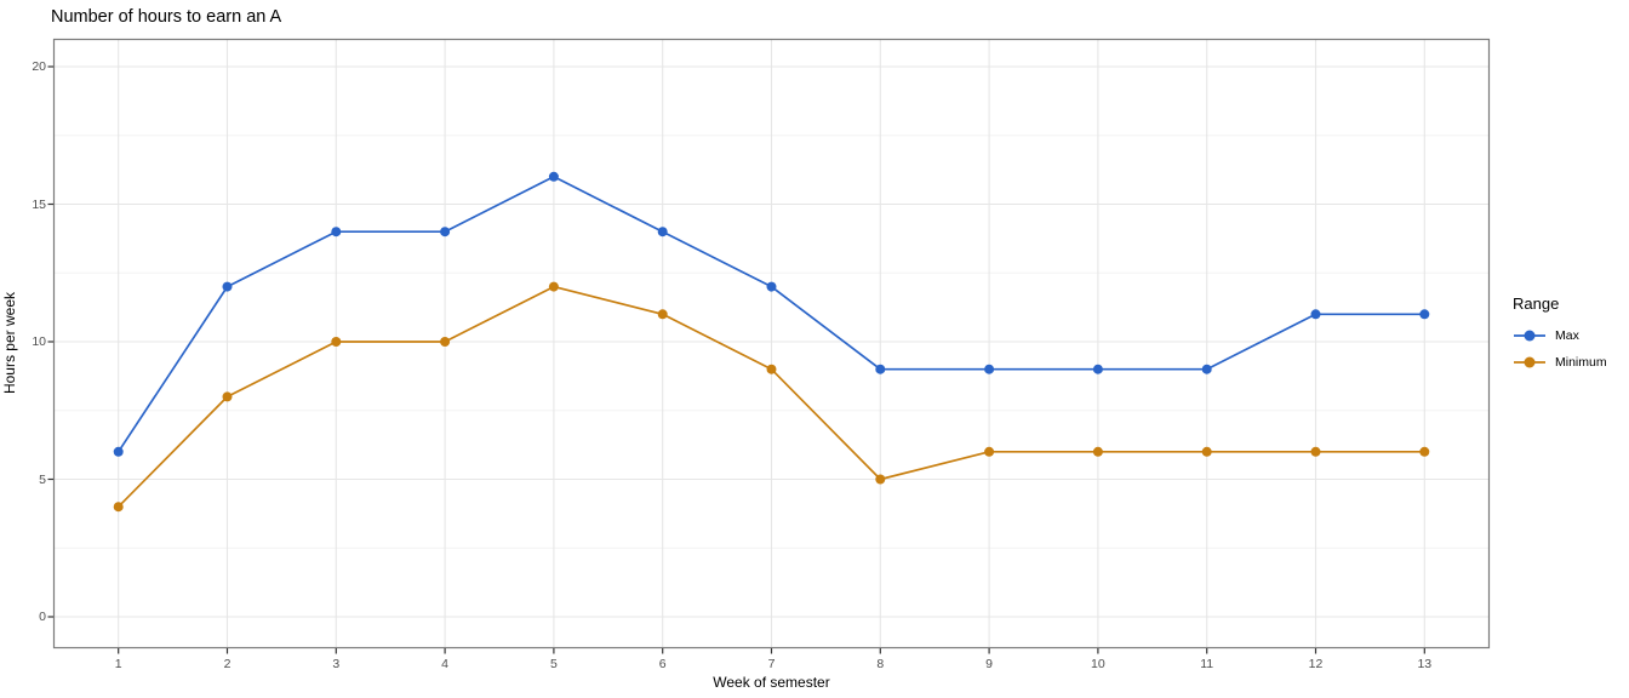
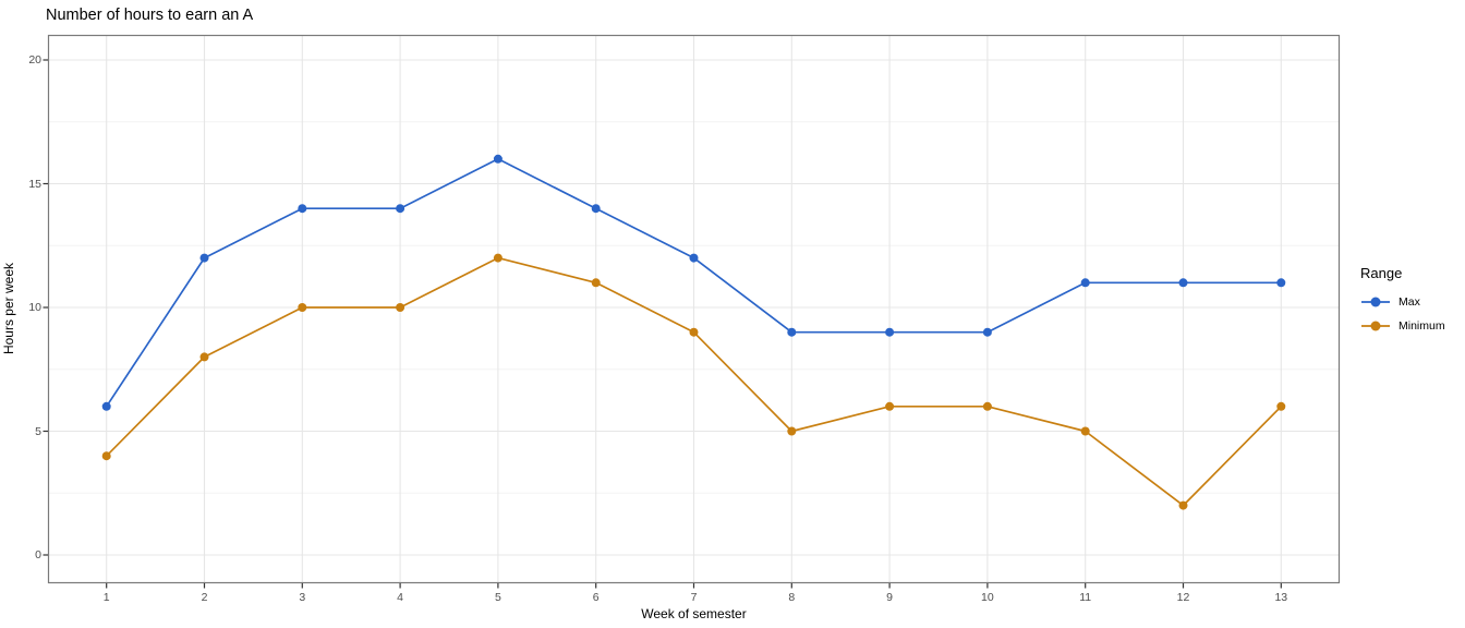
Max/11: 9 -> 11
Minimum/11: 6 -> 5
Minimum/12: 6 -> 2
